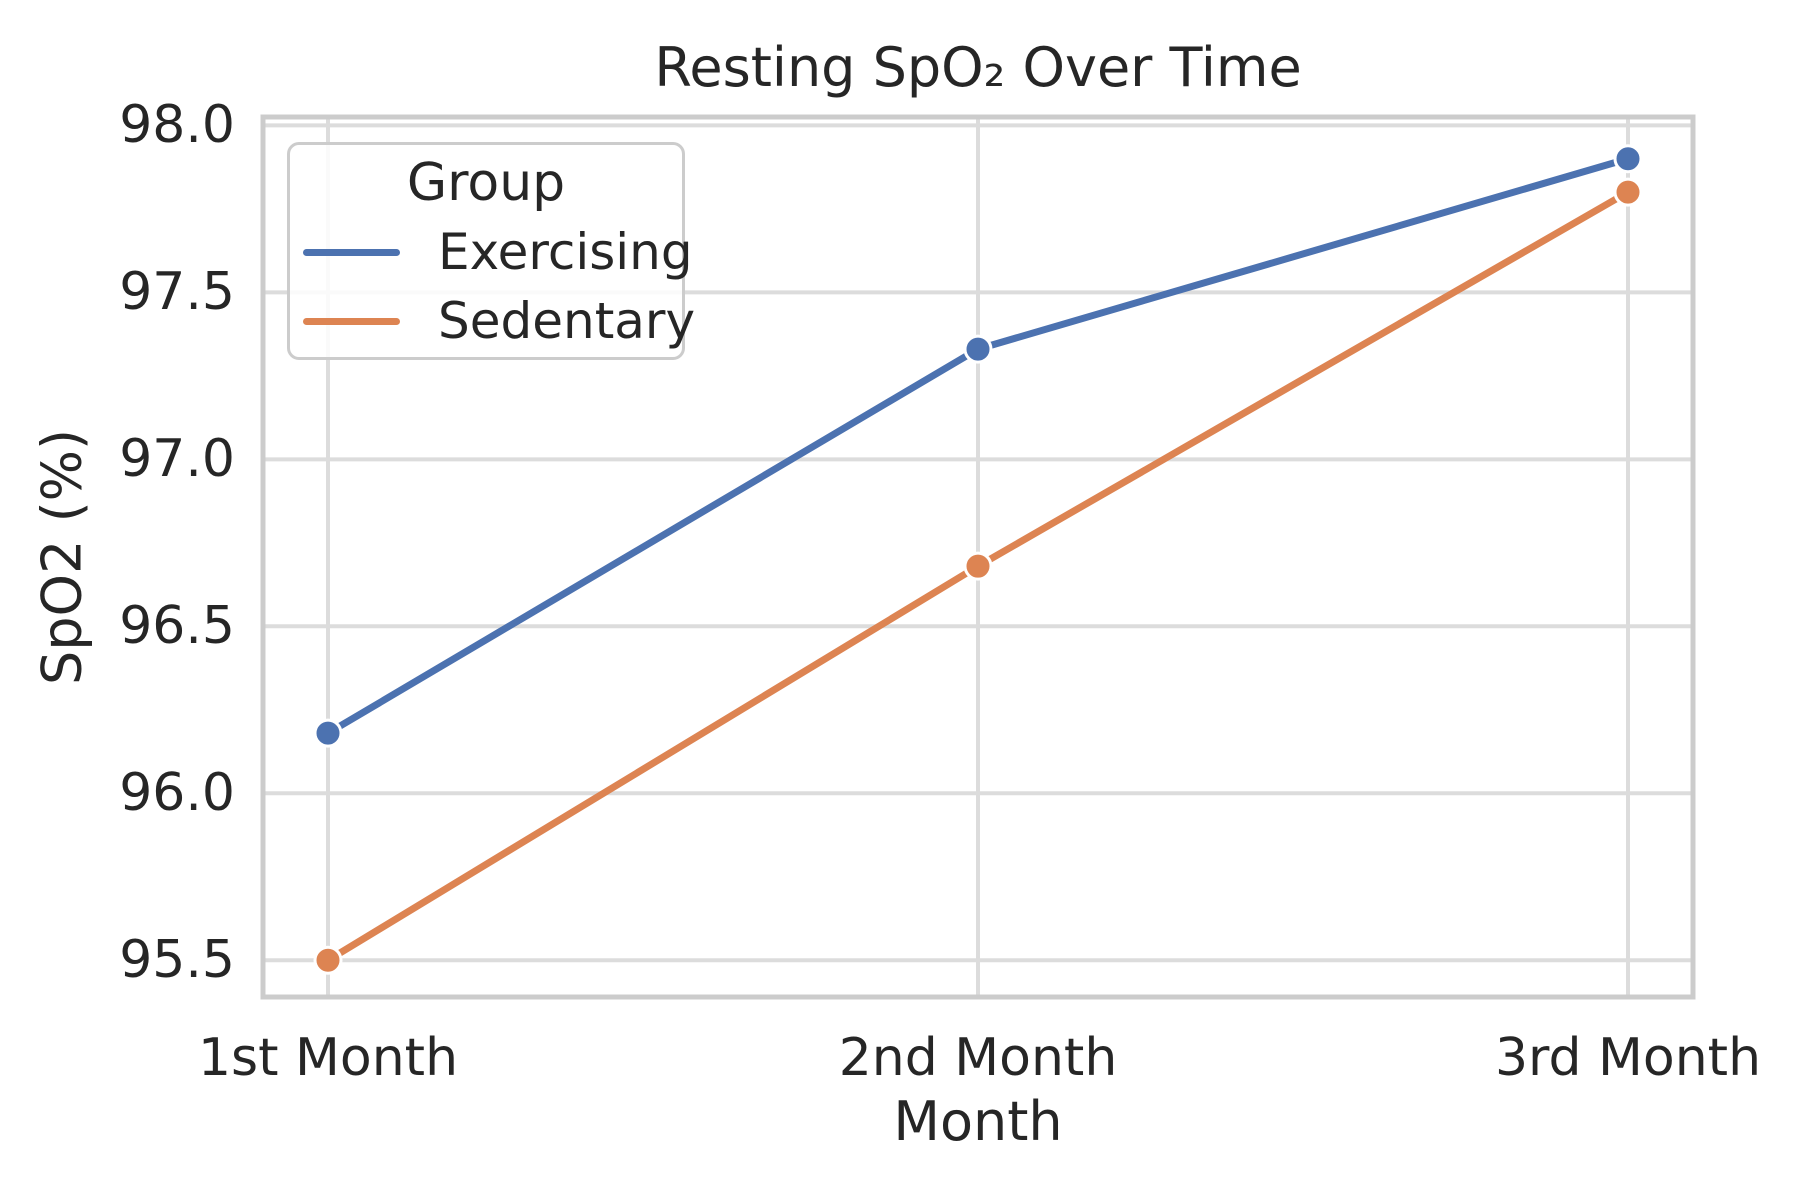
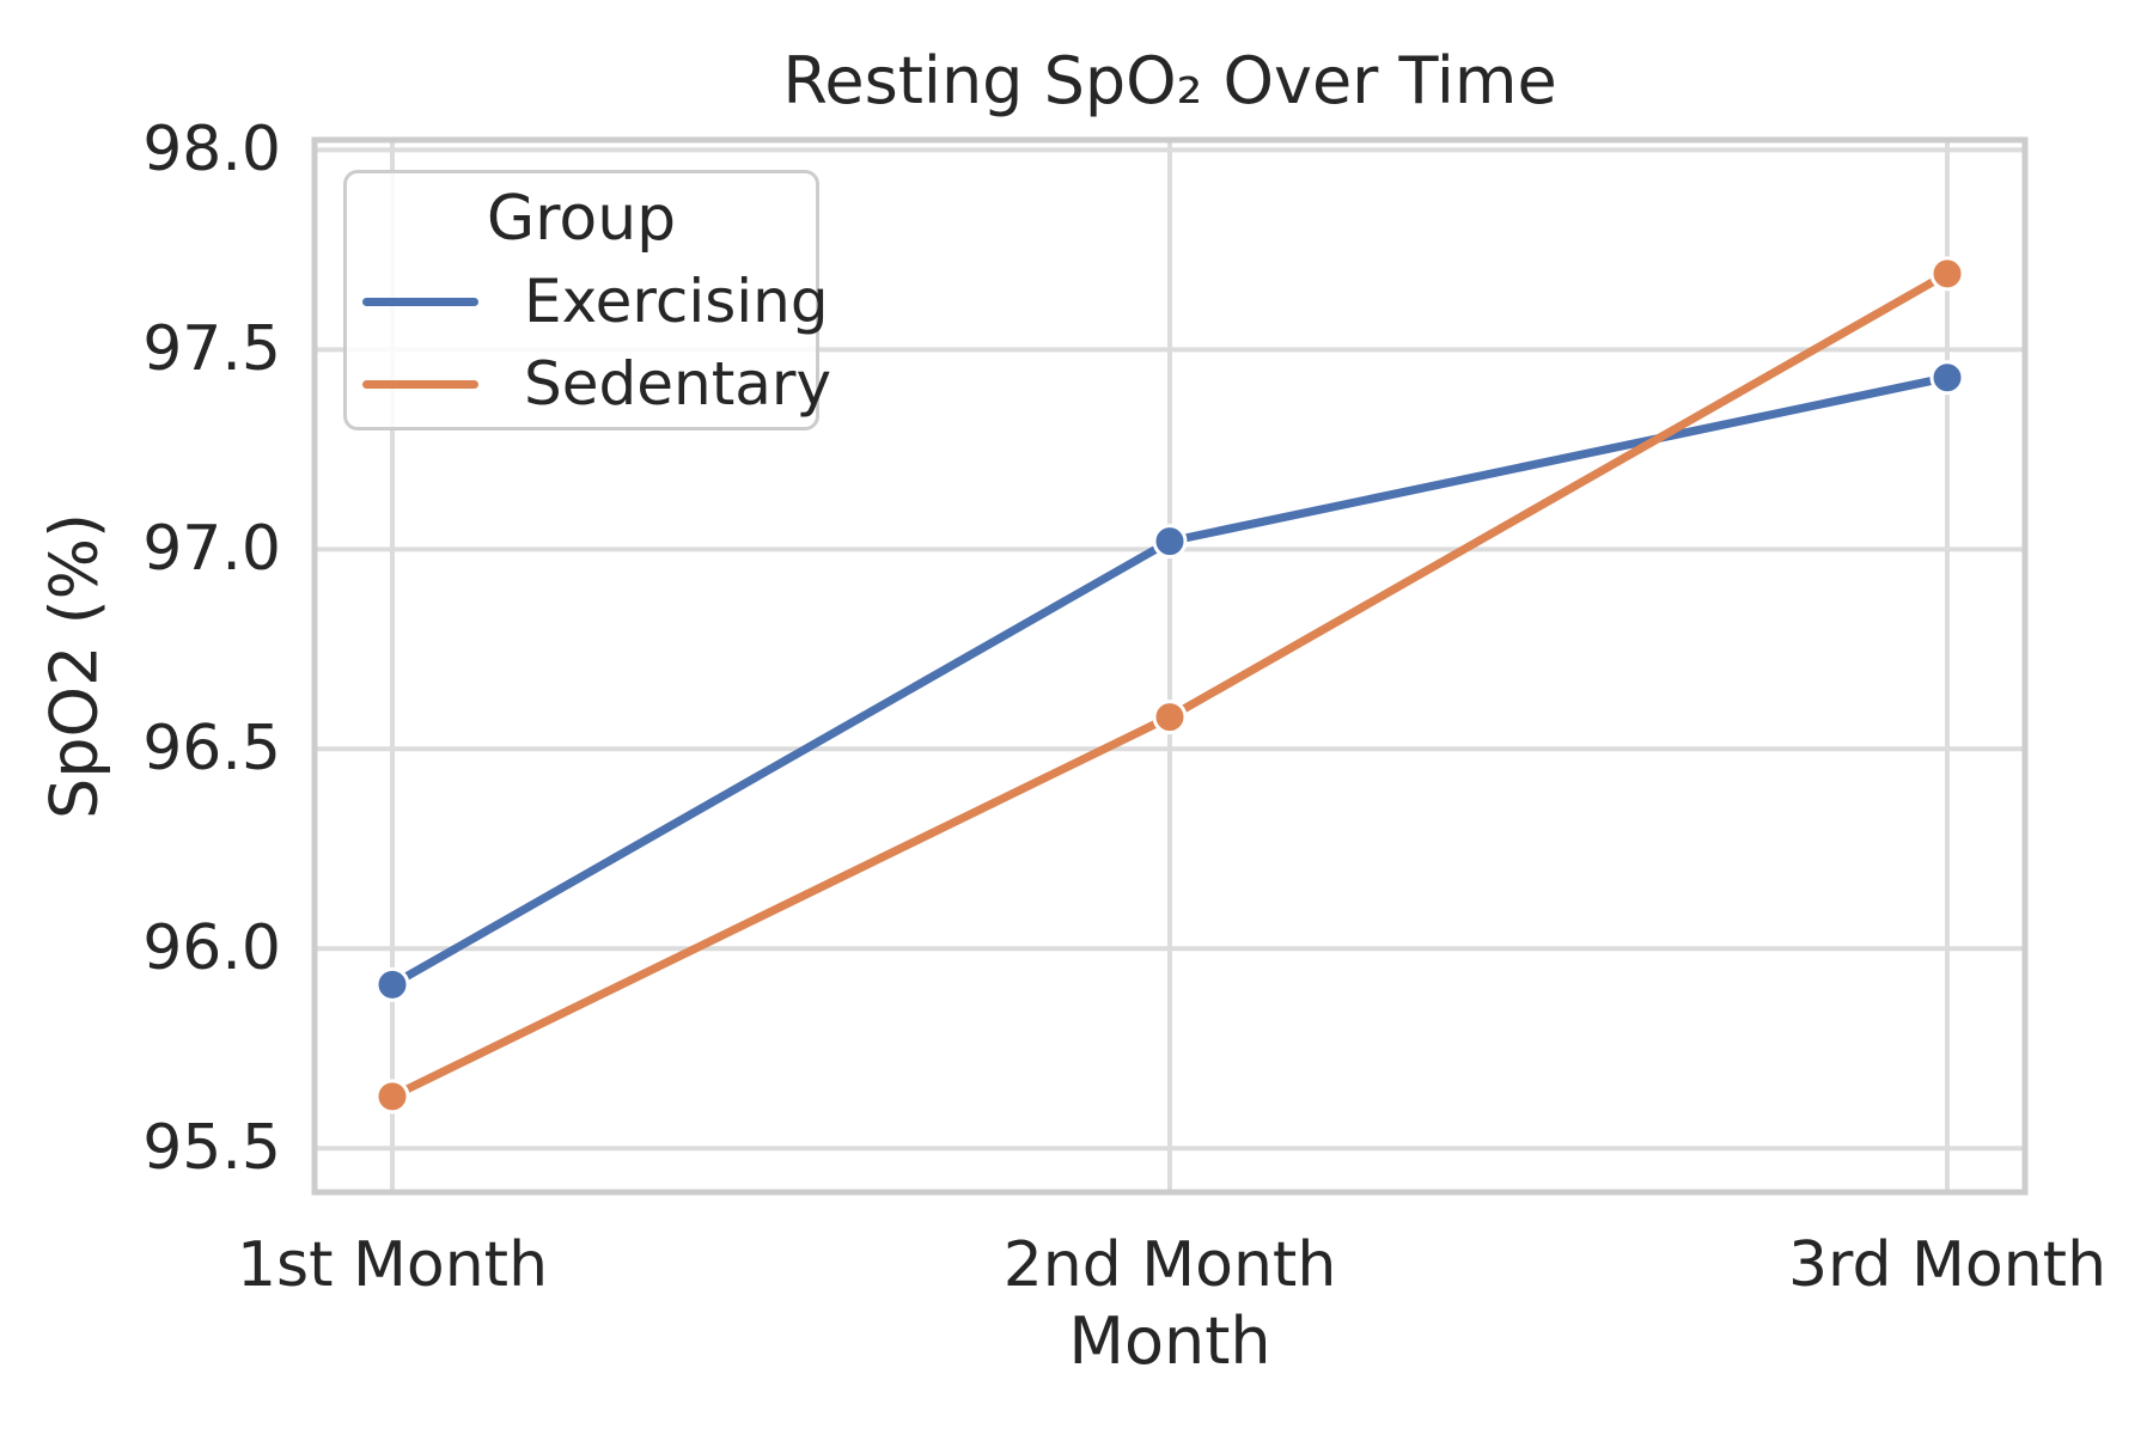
Exercising/1st Month: 96.18 -> 95.91
Sedentary/1st Month: 95.50 -> 95.63
Exercising/2nd Month: 97.33 -> 97.02
Sedentary/2nd Month: 96.68 -> 96.58
Exercising/3rd Month: 97.90 -> 97.43
Sedentary/3rd Month: 97.80 -> 97.69
